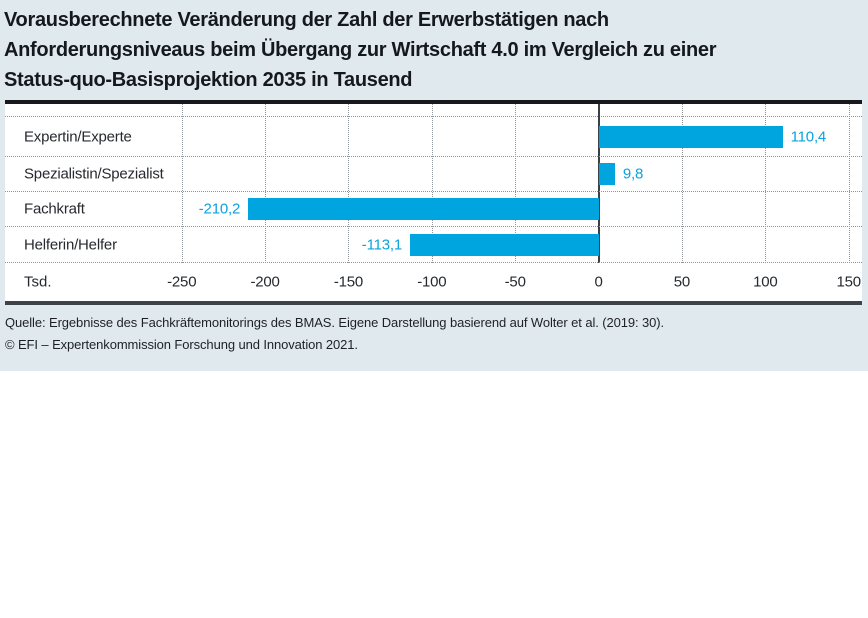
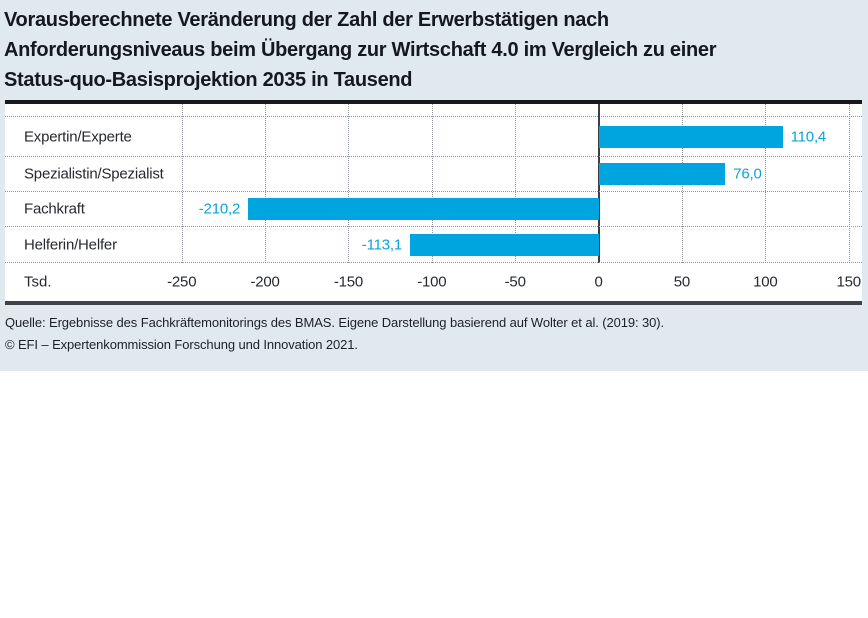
Spezialistin/Spezialist: 9,8 -> 76,0
